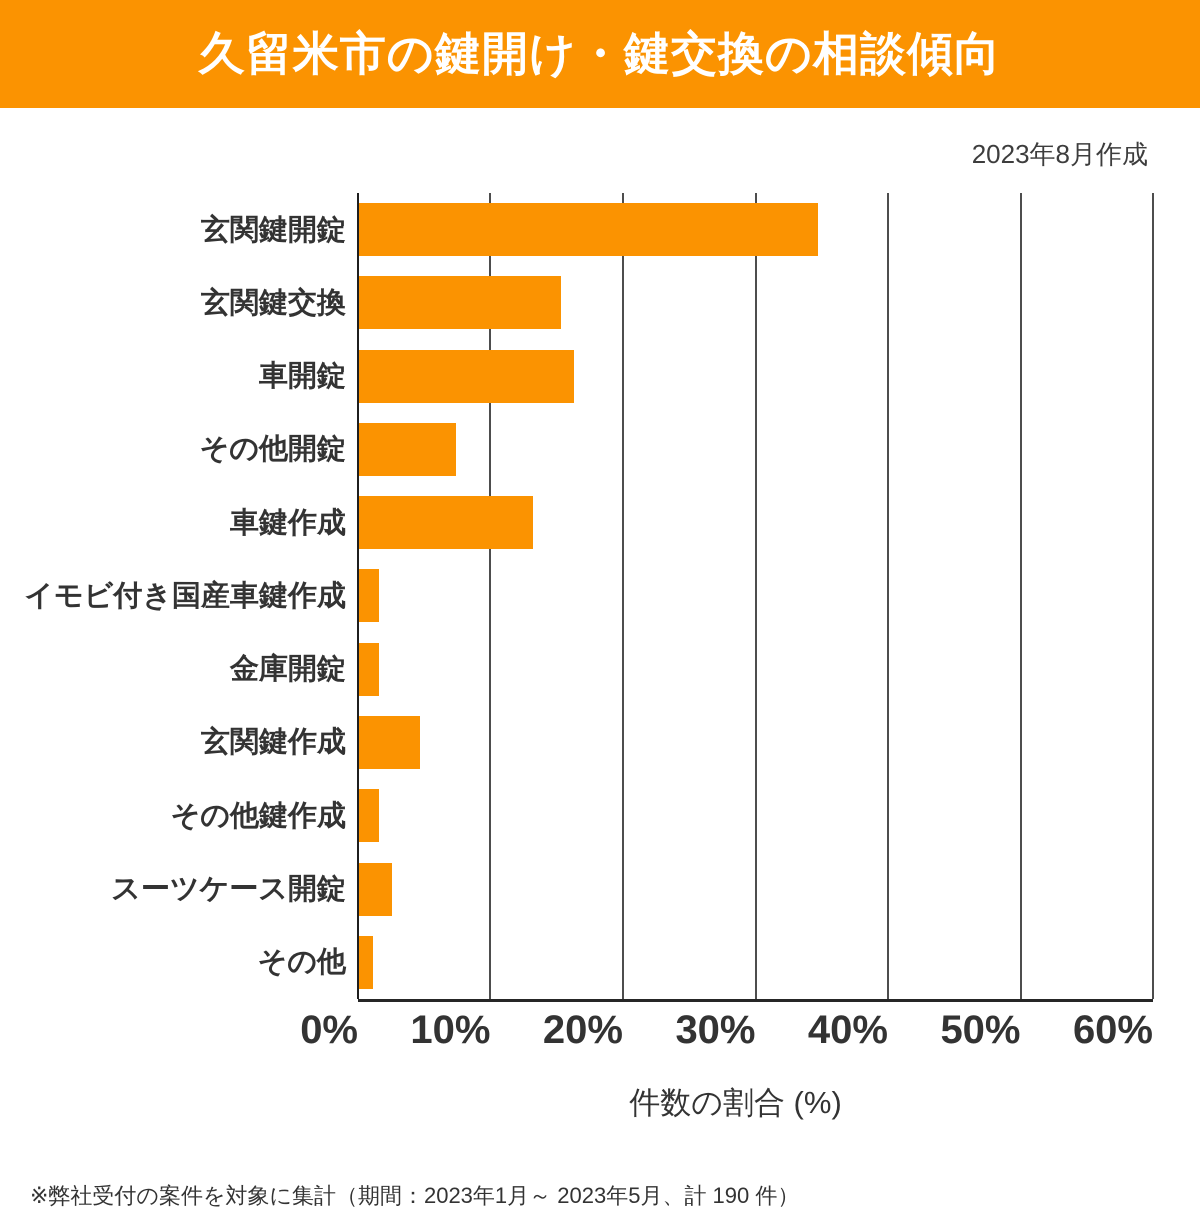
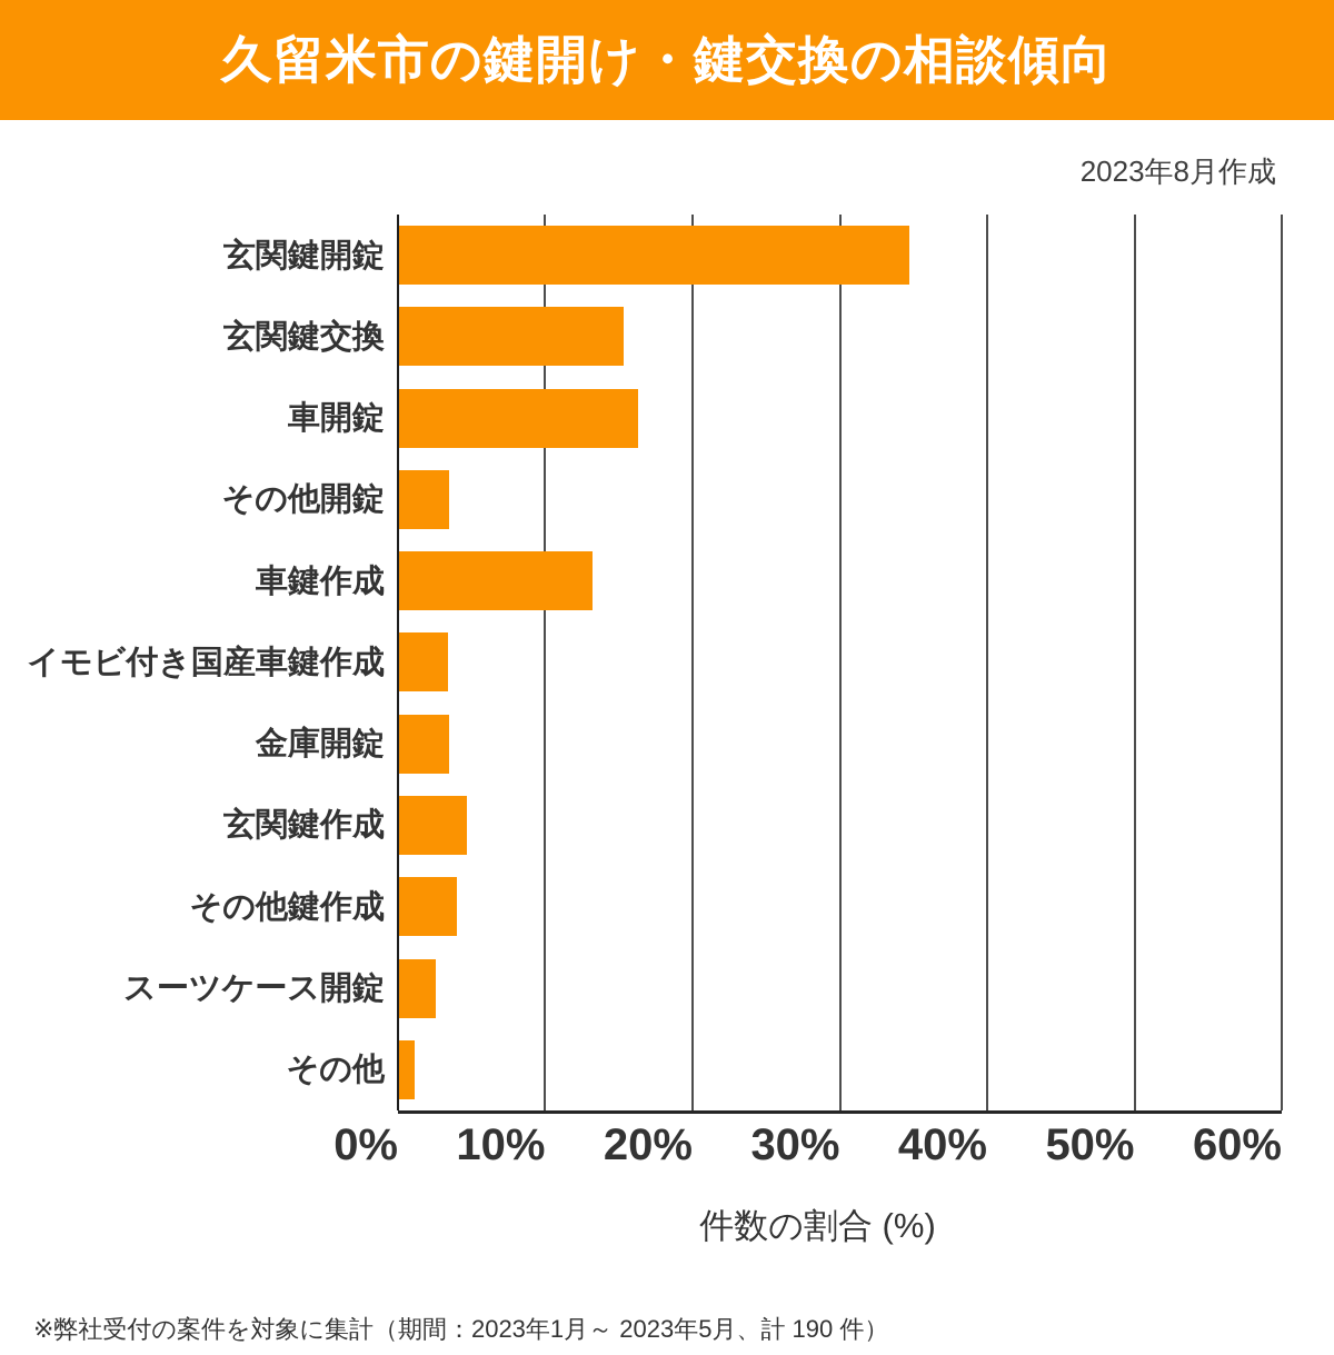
その他開錠: 7.4% -> 3.5%
イモビ付き国産車鍵作成: 1.6% -> 3.4%
金庫開錠: 1.6% -> 3.5%
その他鍵作成: 1.6% -> 4.0%
